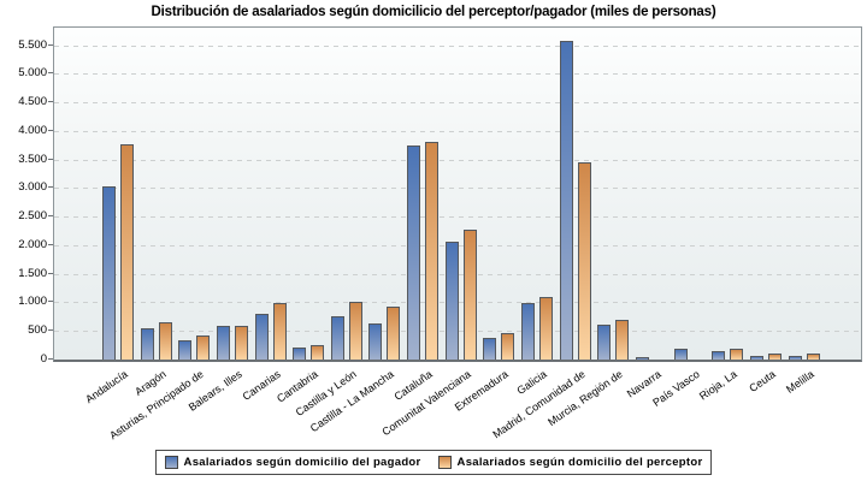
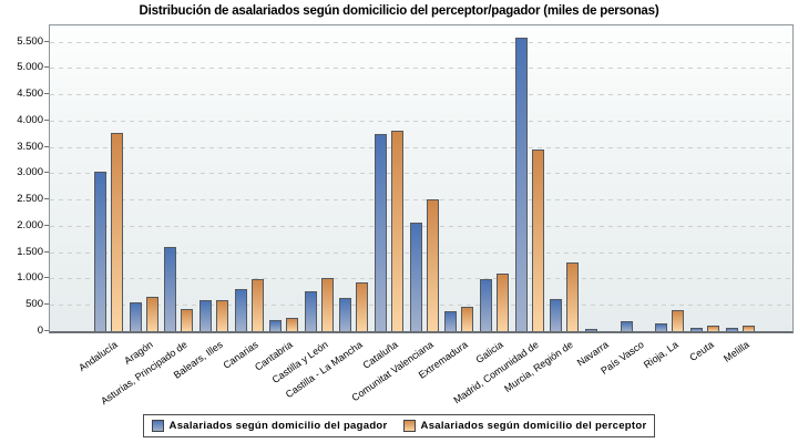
Asalariados según domicilio del pagador/Asturias, Principado de: 300 -> 1600
Asalariados según domicilio del perceptor/Comunitat Valenciana: 2300 -> 2500
Asalariados según domicilio del perceptor/Murcia, Región de: 700 -> 1300
Asalariados según domicilio del perceptor/Rioja, La: 200 -> 400
